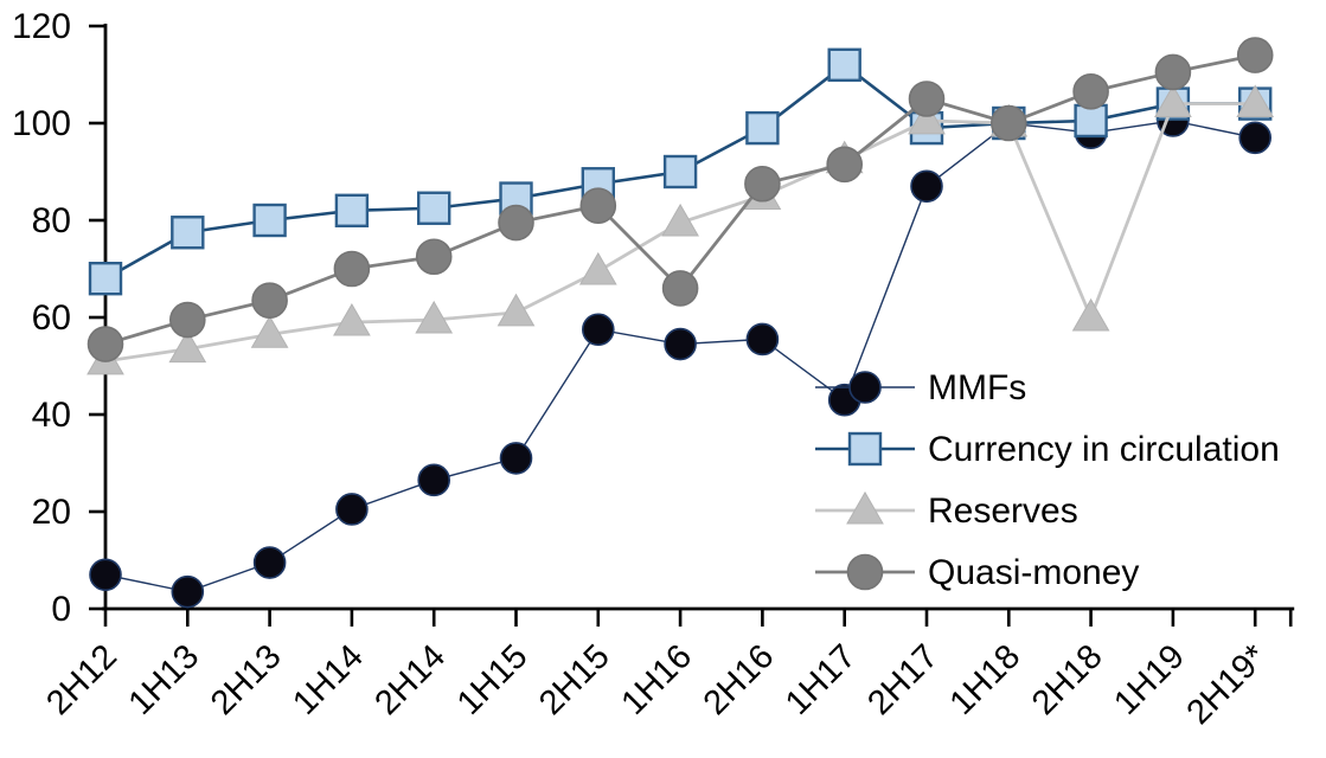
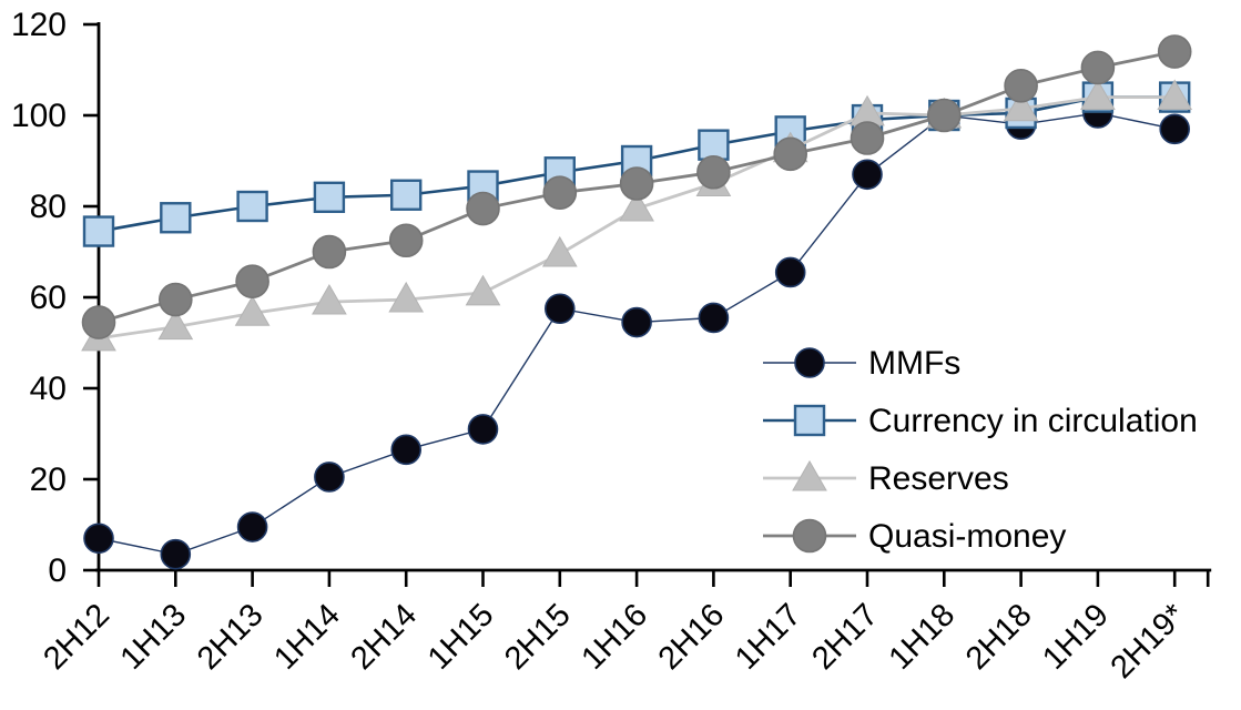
Currency in circulation/2H12: 68 -> 74
Quasi-money/1H16: 66 -> 85
Currency in circulation/2H16: 99 -> 94
MMFs/1H17: 43 -> 66
Currency in circulation/1H17: 112 -> 96
Quasi-money/2H17: 105 -> 95
Reserves/2H18: 60 -> 102
